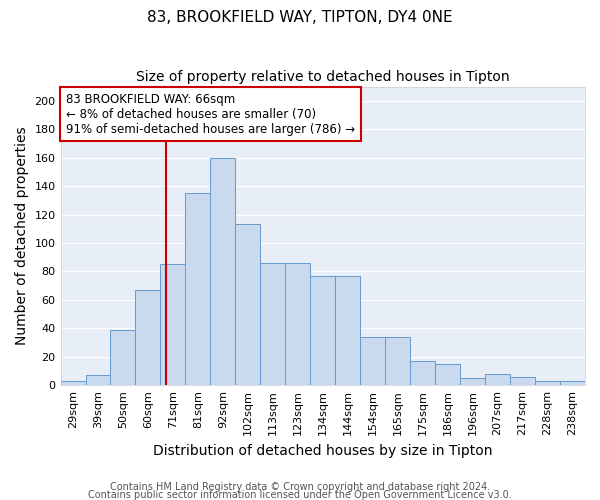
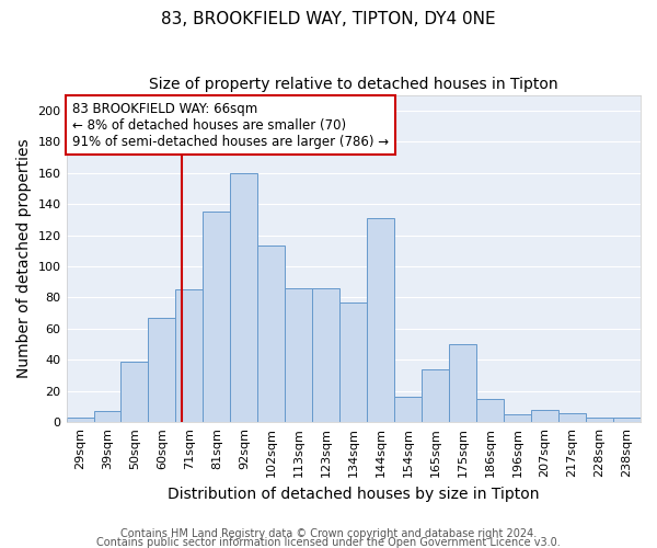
144sqm: 77 -> 131
154sqm: 34 -> 16
175sqm: 17 -> 50
